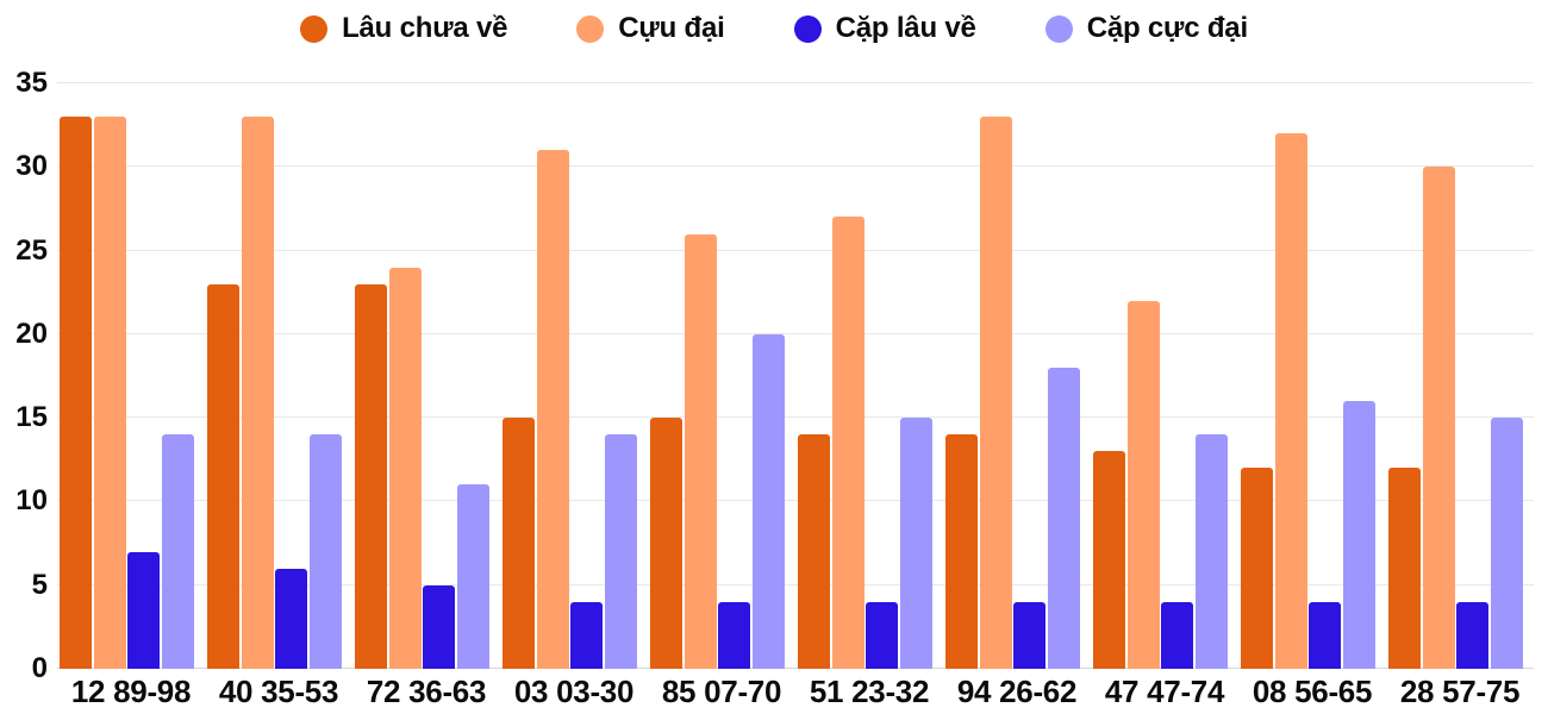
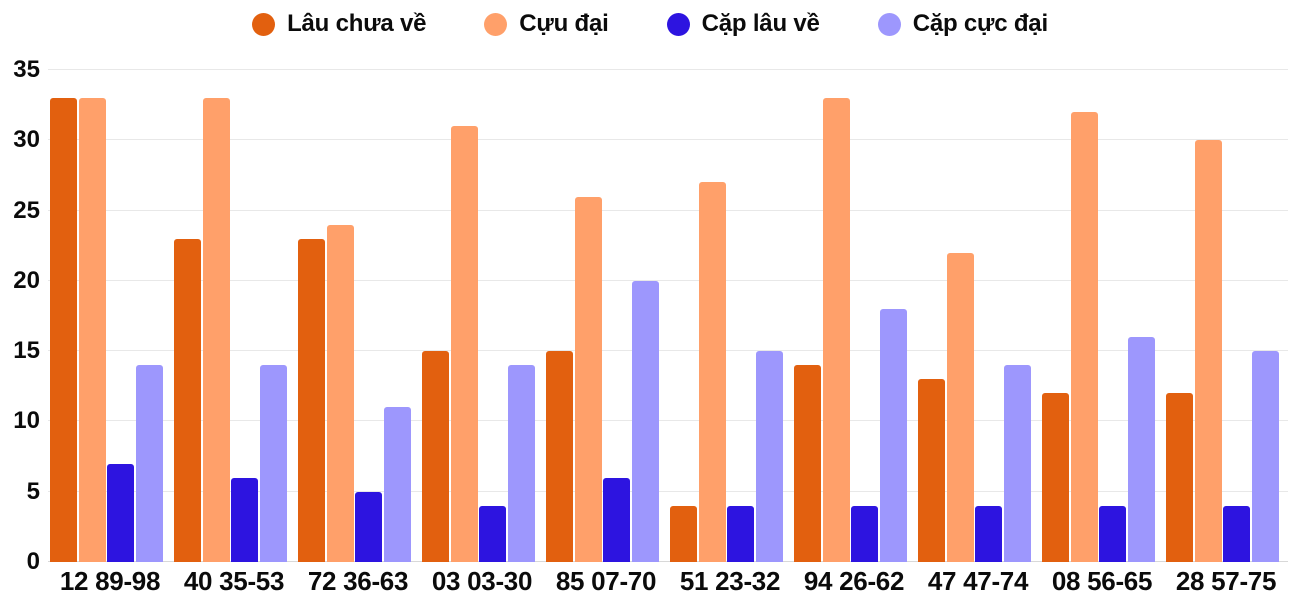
Cặp lâu về/85 07-70: 4 -> 6
Lâu chưa về/51 23-32: 14 -> 4
